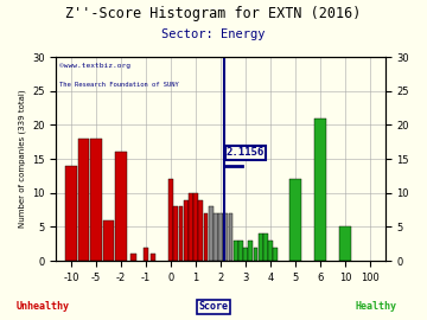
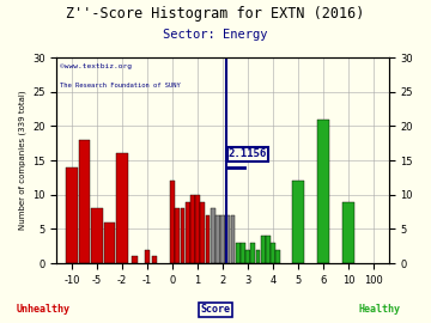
-5: 18 -> 8
10: 5 -> 9
